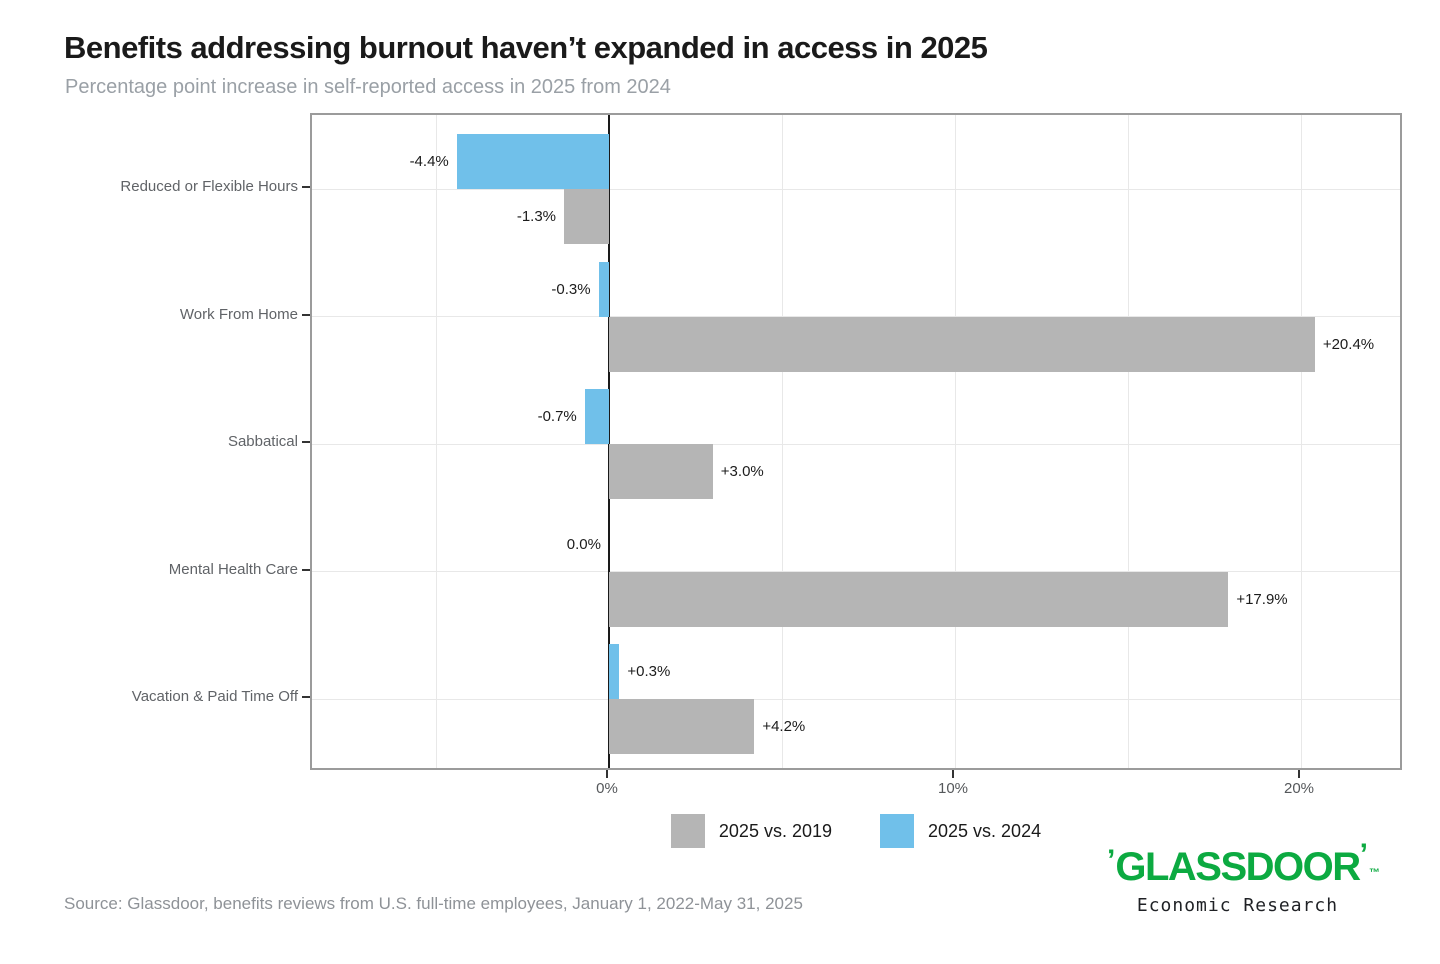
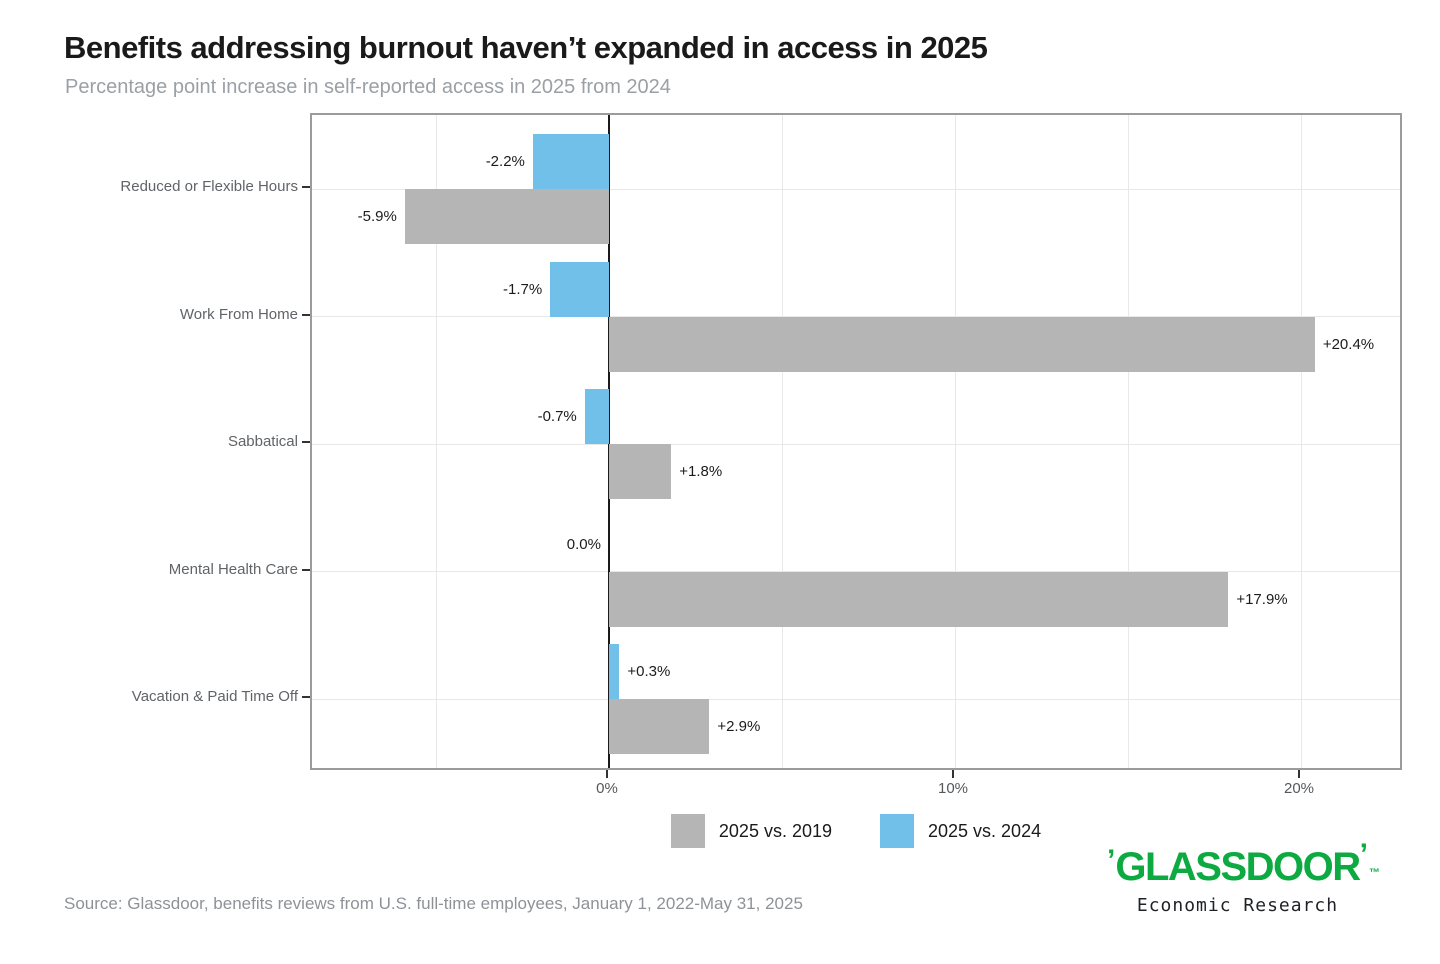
2025 vs. 2024/Reduced or Flexible Hours: -4.4% -> -2.2%
2025 vs. 2019/Reduced or Flexible Hours: -1.3% -> -5.9%
2025 vs. 2024/Work From Home: -0.3% -> -1.7%
2025 vs. 2019/Sabbatical: +3.0% -> +1.8%
2025 vs. 2019/Vacation & Paid Time Off: +4.2% -> +2.9%
